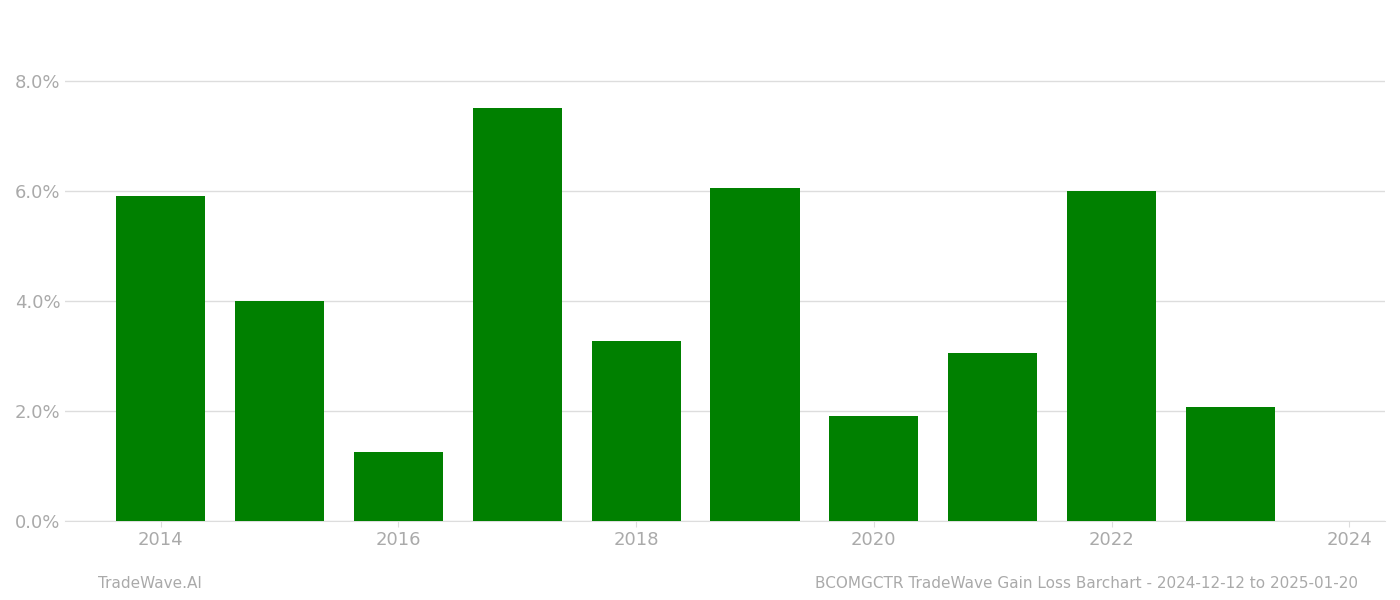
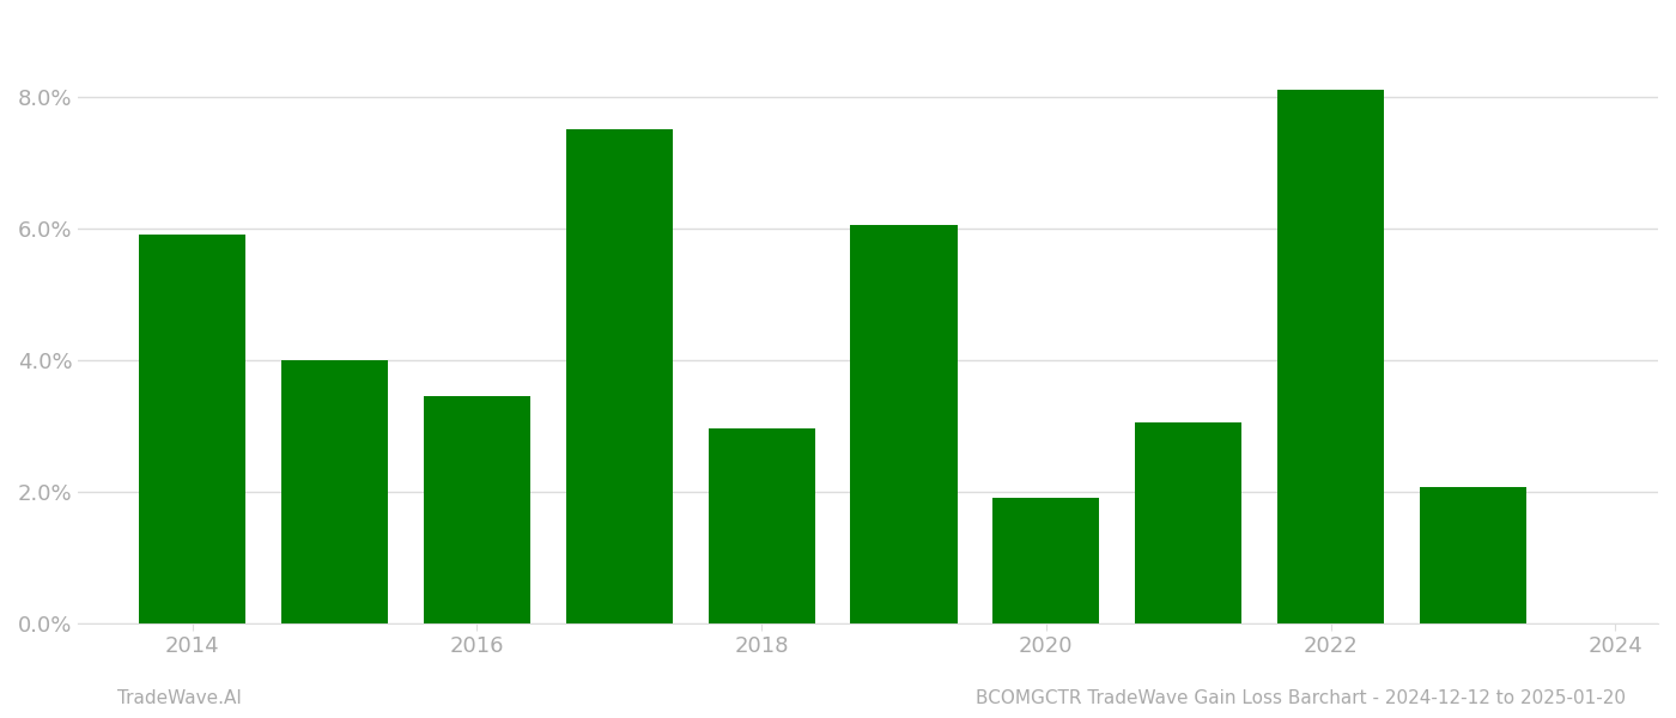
2016: 1.24% -> 3.45%
2018: 3.26% -> 2.95%
2022: 6.00% -> 8.10%
